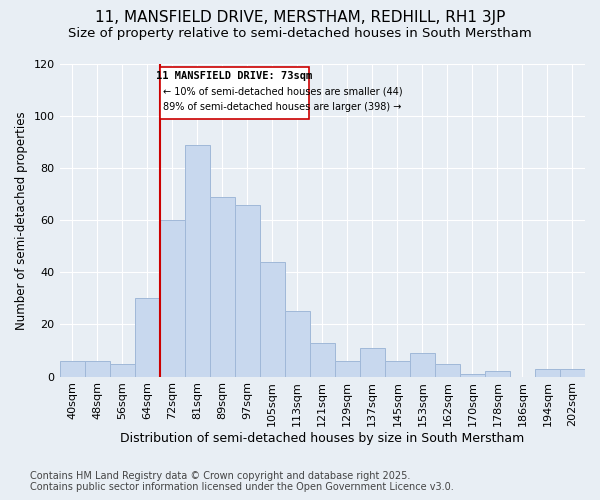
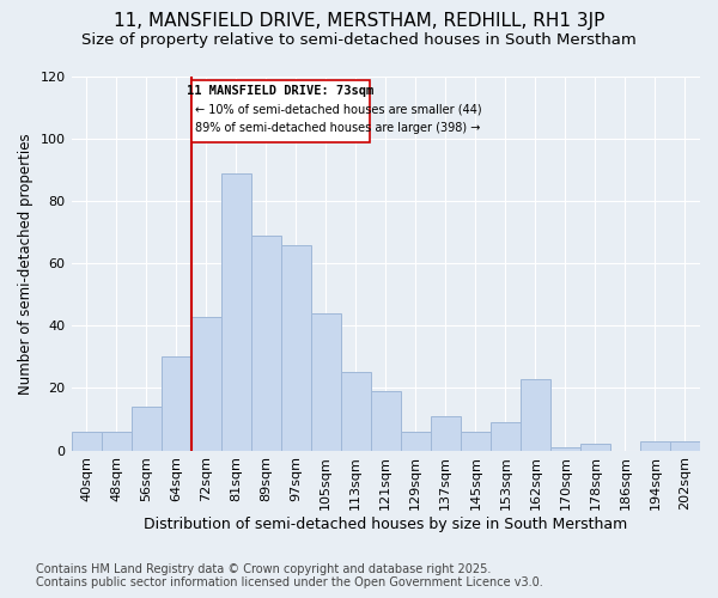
56sqm: 5 -> 14
72sqm: 60 -> 43
121sqm: 13 -> 19
162sqm: 5 -> 23
